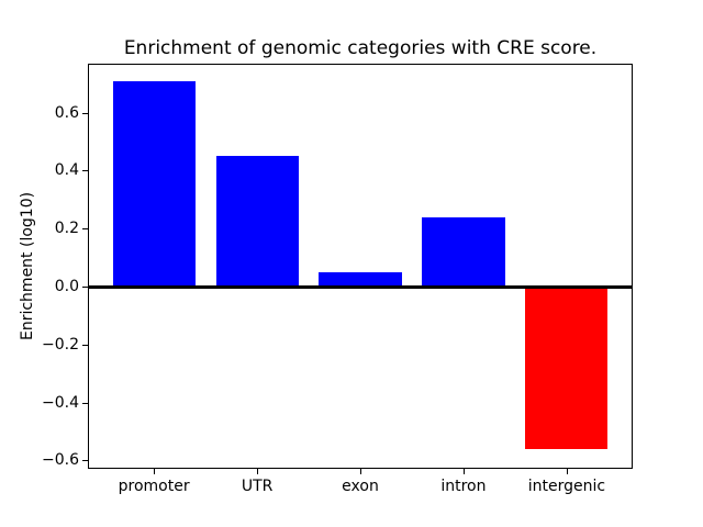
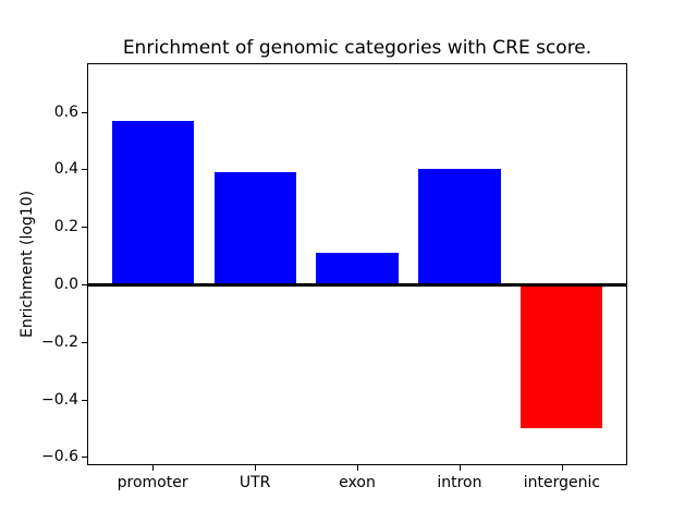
promoter: 0.71 -> 0.57
UTR: 0.45 -> 0.39
exon: 0.05 -> 0.11
intron: 0.24 -> 0.40
intergenic: -0.56 -> -0.50
